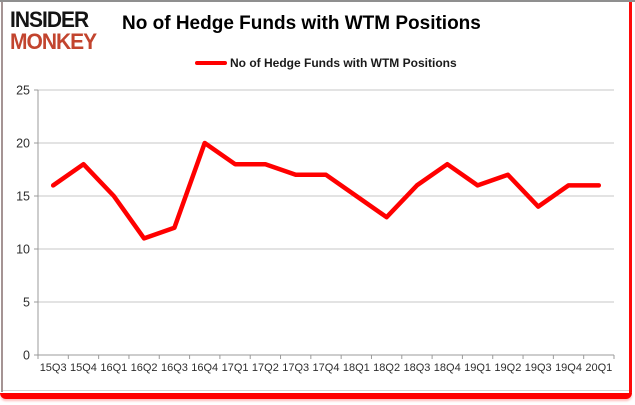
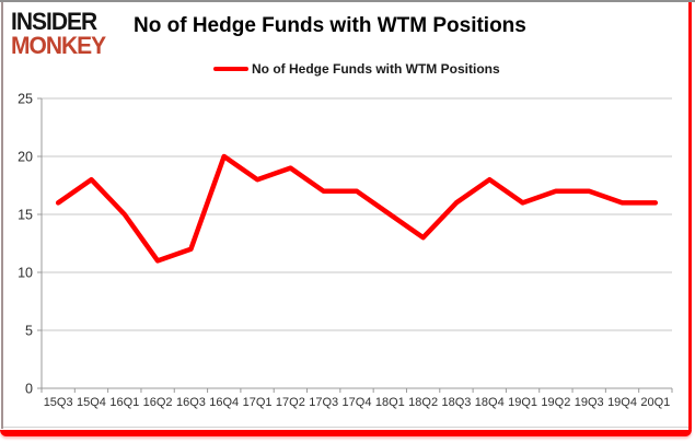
17Q2: 18 -> 19
19Q3: 14 -> 17
